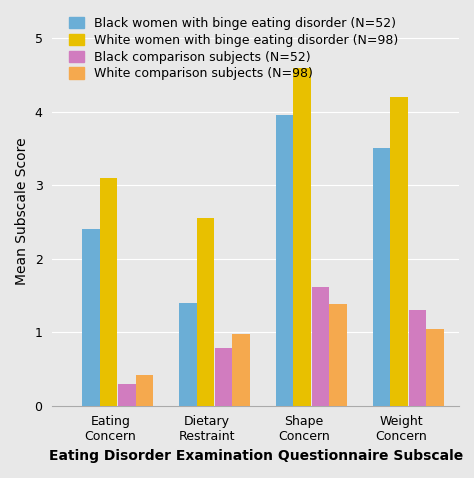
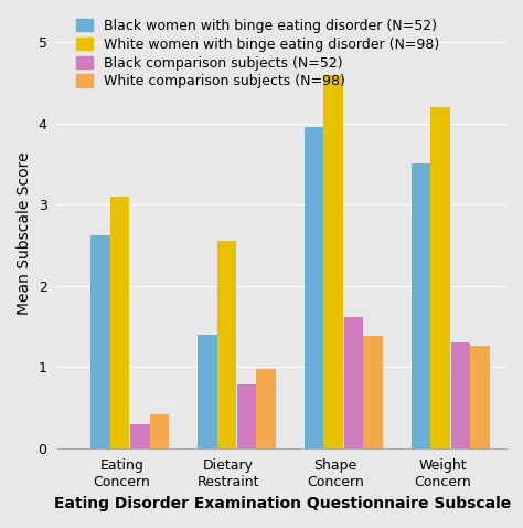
Black women with binge eating disorder (N=52)/Eating Concern: 2.40 -> 2.62
White comparison subjects (N=98)/Weight Concern: 1.05 -> 1.26
